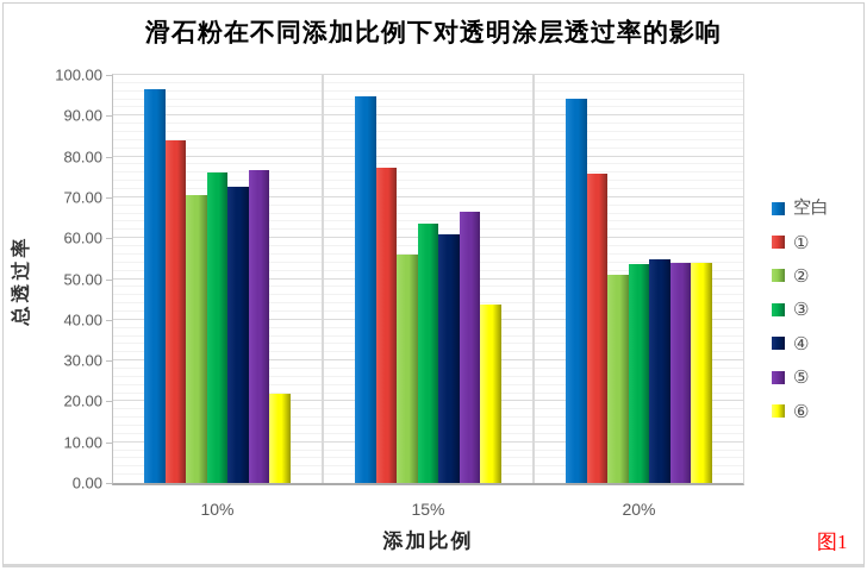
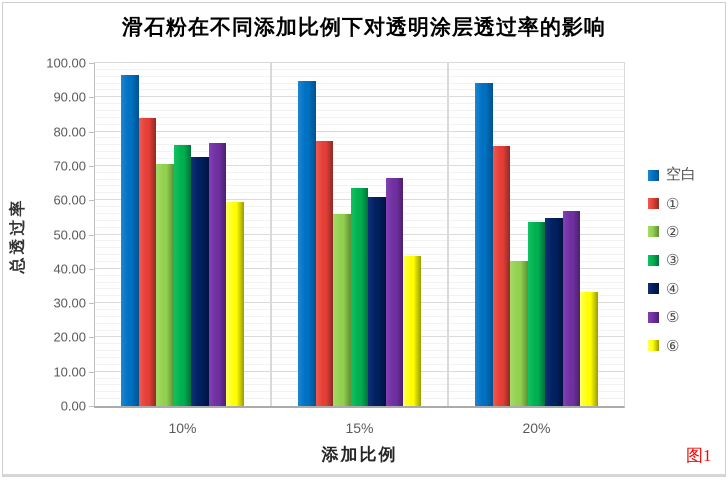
⑥/10%: 22 -> 59
②/20%: 51 -> 42
⑤/20%: 54 -> 57
⑥/20%: 54 -> 33
